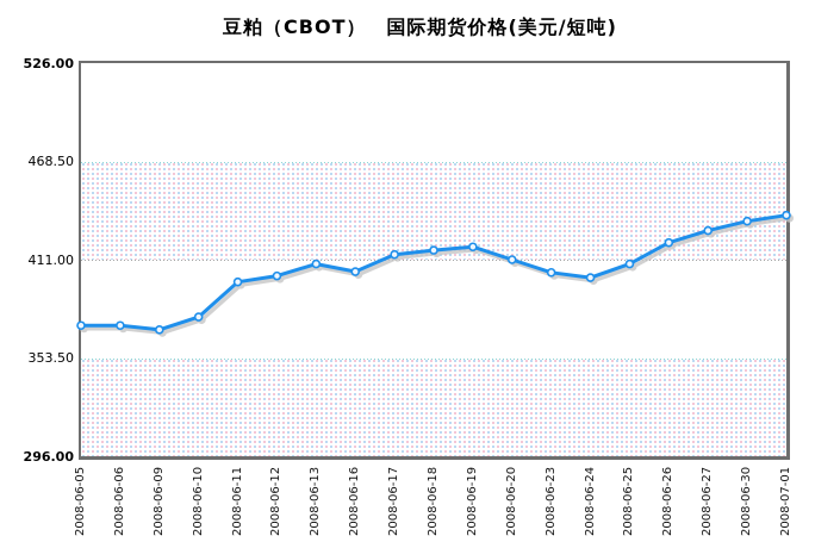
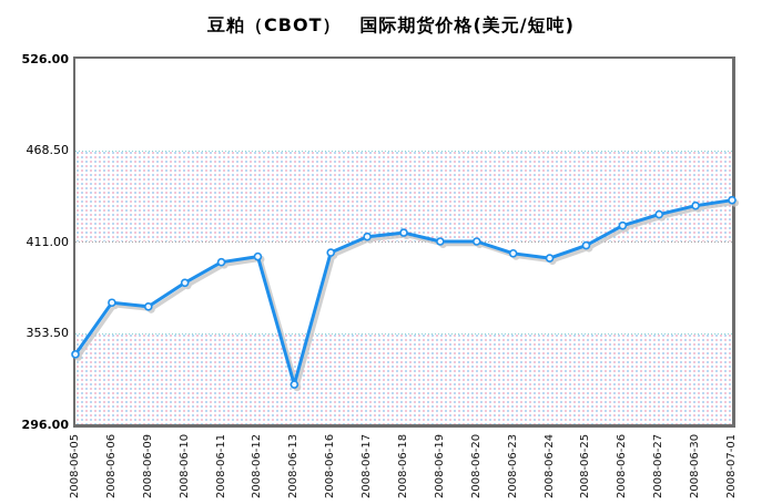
2008-06-05: 372 -> 340
2008-06-10: 378 -> 385
2008-06-13: 408 -> 321
2008-06-19: 418 -> 411
